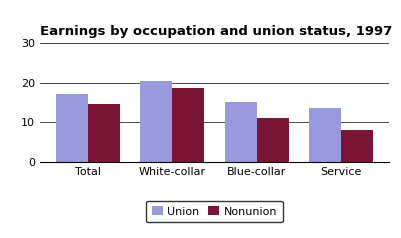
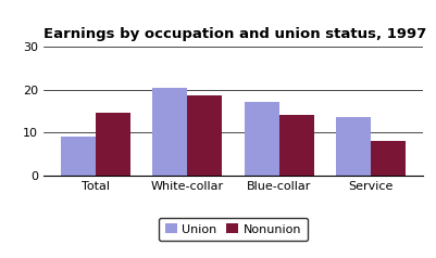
Union/Total: 17.0 -> 9.0
Union/Blue-collar: 15.0 -> 17.0
Nonunion/Blue-collar: 11.0 -> 14.0
